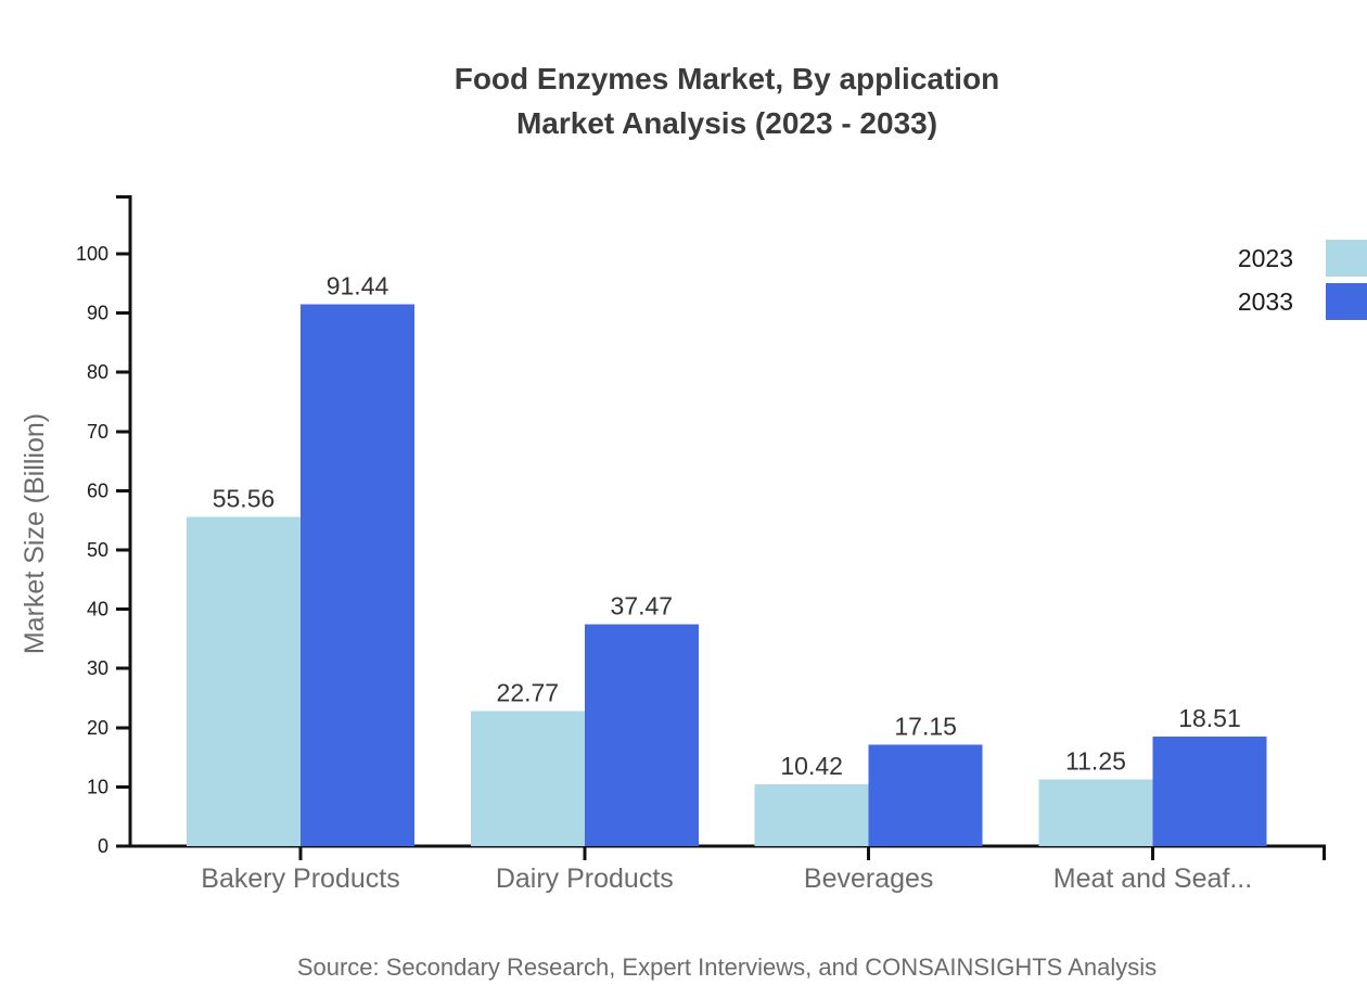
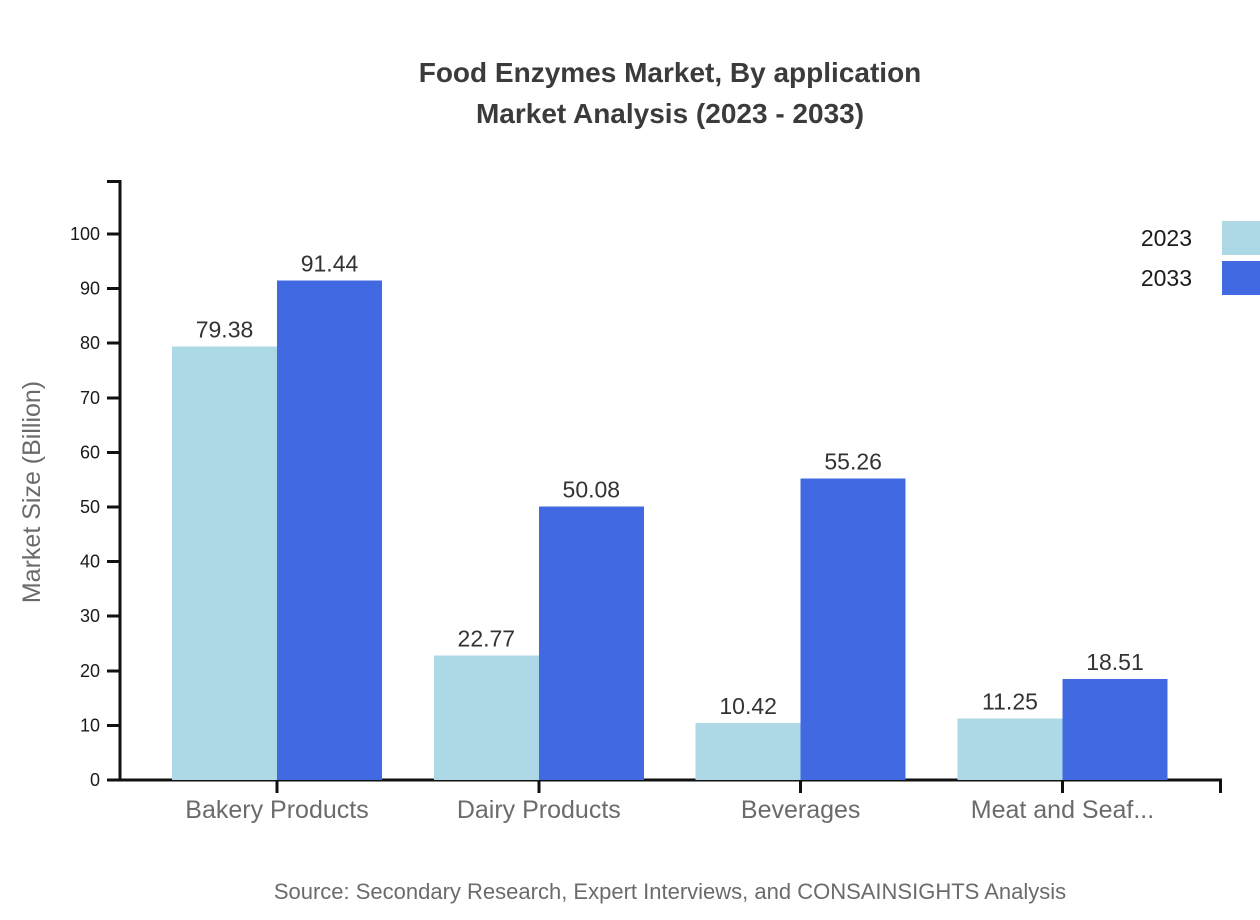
2023/Bakery Products: 55.56 -> 79.38
2033/Dairy Products: 37.47 -> 50.08
2033/Beverages: 17.15 -> 55.26
